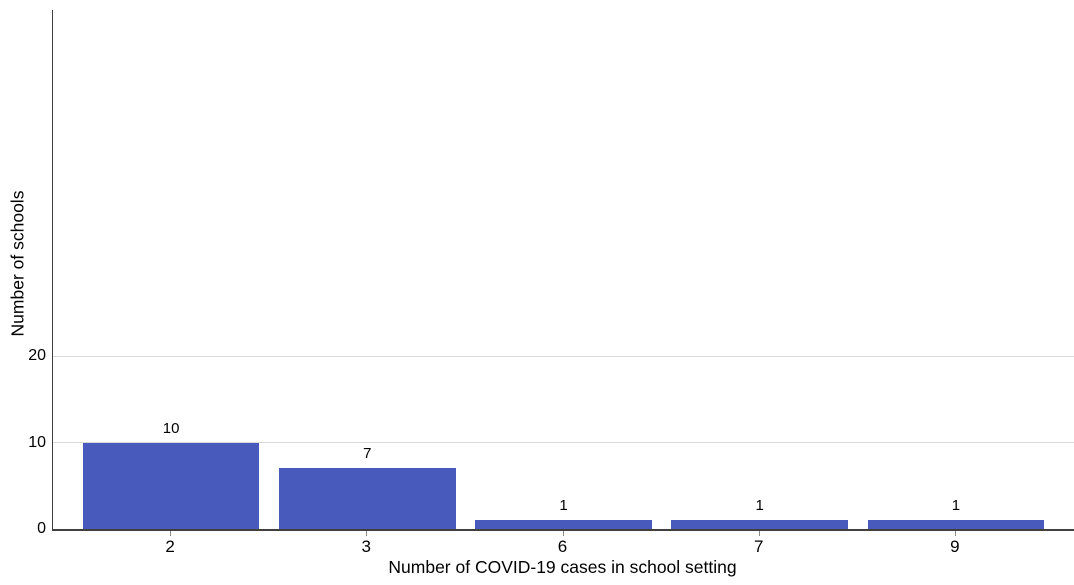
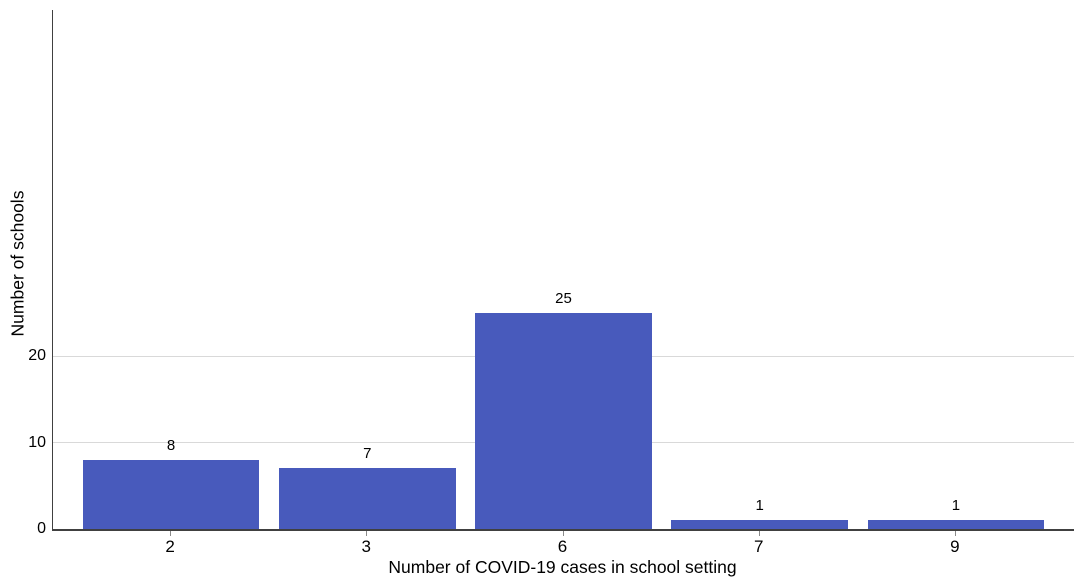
2: 10 -> 8
6: 1 -> 25
